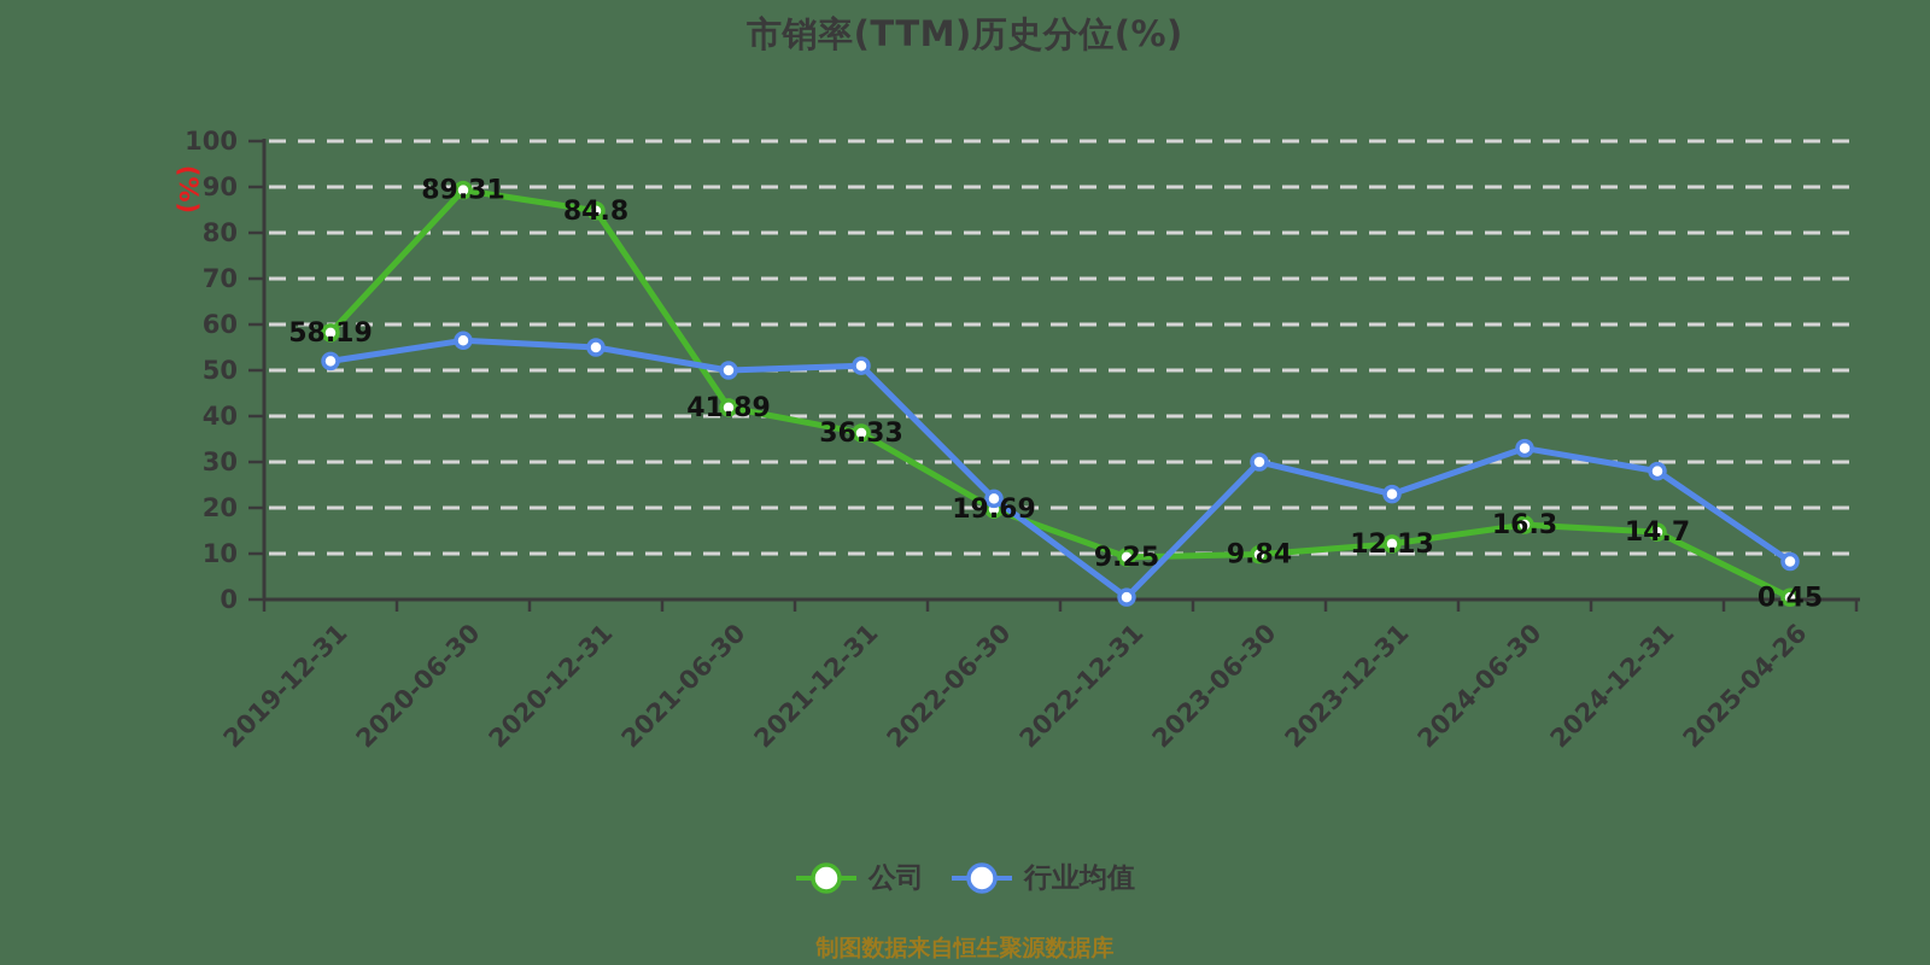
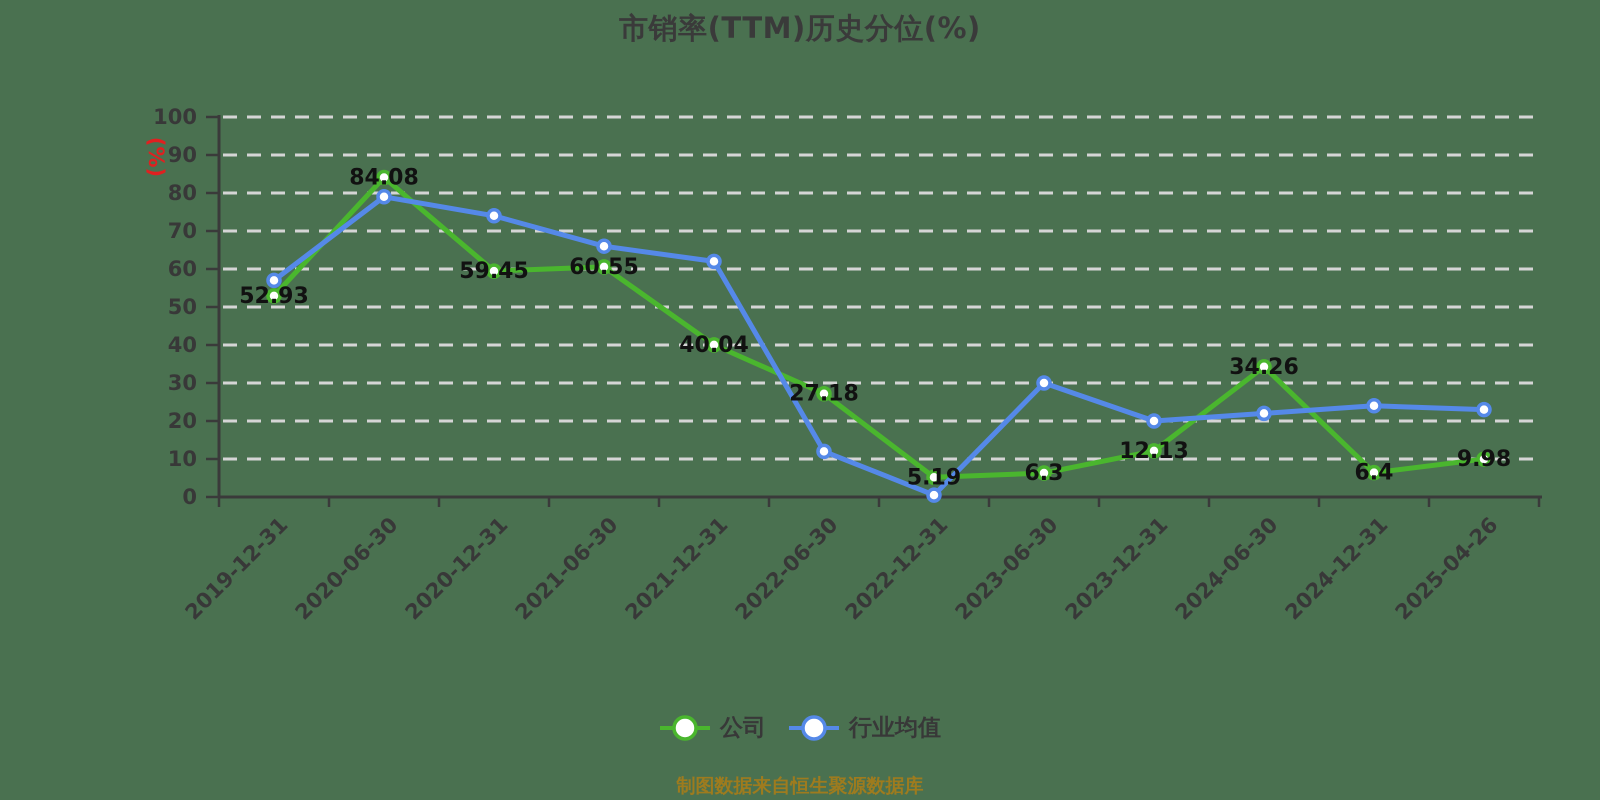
公司/2019-12-31: 58.19 -> 52.93
行业均值/2019-12-31: 52 -> 57
公司/2020-06-30: 89.31 -> 84.08
行业均值/2020-06-30: 56 -> 79
公司/2020-12-31: 84.8 -> 59.45
行业均值/2020-12-31: 55 -> 74
公司/2021-06-30: 41.89 -> 60.55
行业均值/2021-06-30: 50 -> 66
公司/2021-12-31: 36.33 -> 40.04
行业均值/2021-12-31: 51 -> 62
公司/2022-06-30: 19.69 -> 27.18
行业均值/2022-06-30: 22 -> 12
公司/2022-12-31: 9.25 -> 5.19
公司/2023-06-30: 9.84 -> 6.3
行业均值/2023-12-31: 23 -> 20
公司/2024-06-30: 16.3 -> 34.26
行业均值/2024-06-30: 33 -> 22
公司/2024-12-31: 14.7 -> 6.4
行业均值/2024-12-31: 28 -> 24
公司/2025-04-26: 0.45 -> 9.98
行业均值/2025-04-26: 8 -> 23
